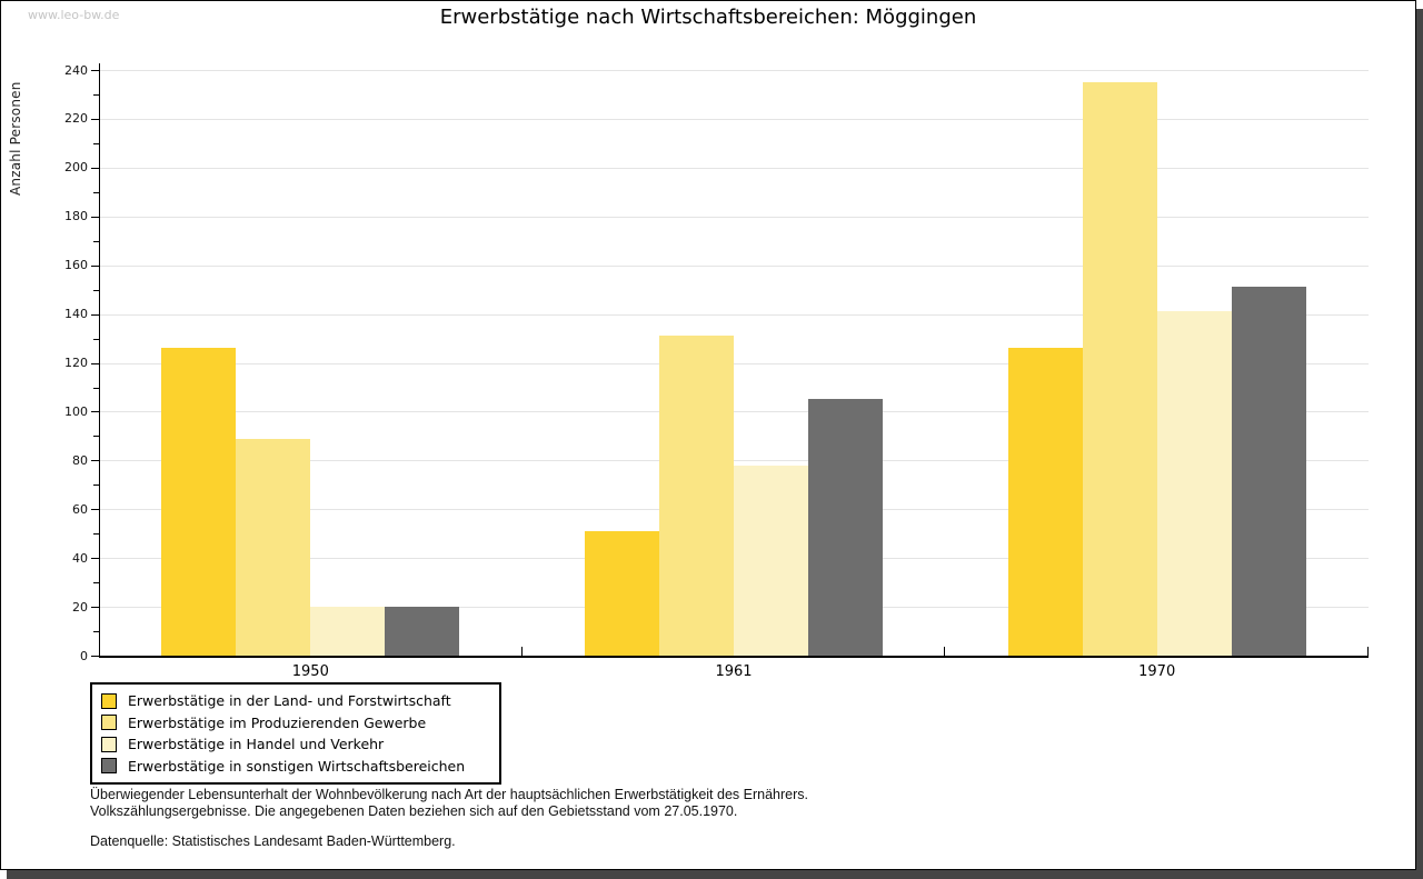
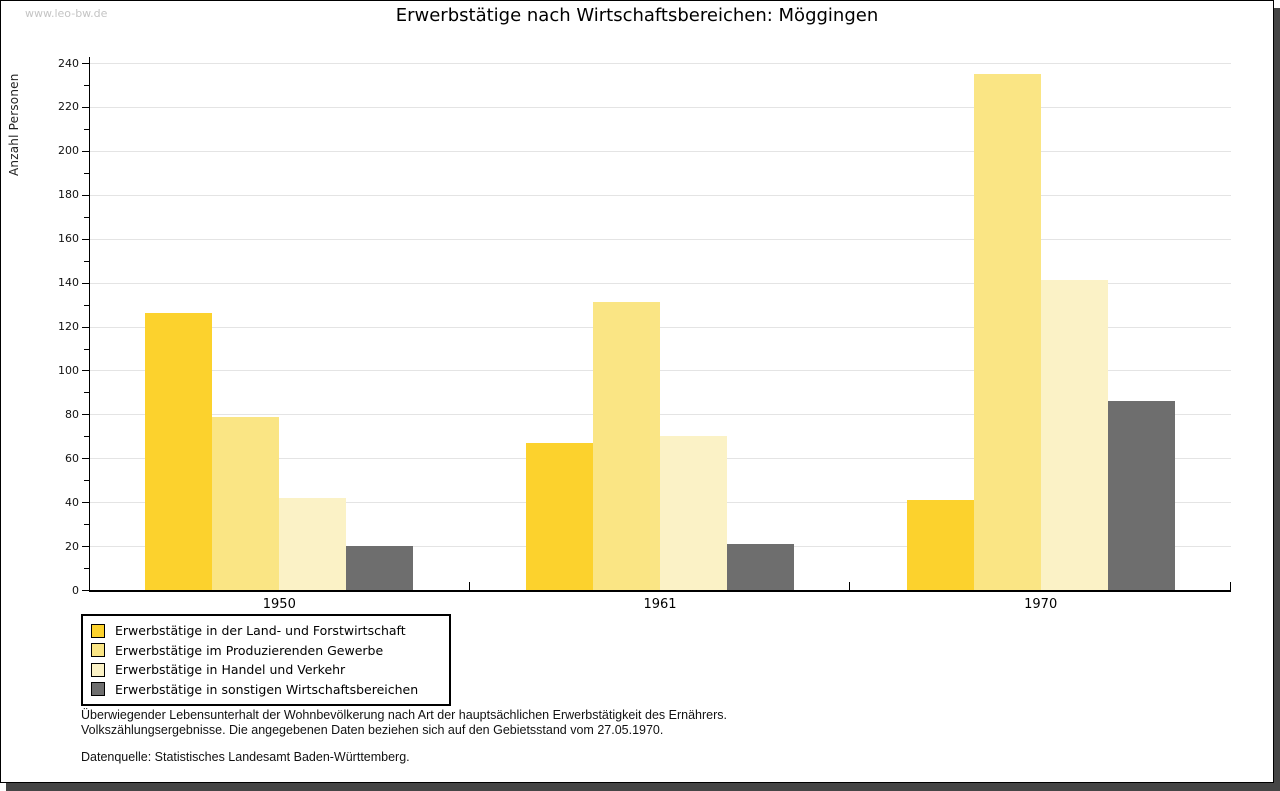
Erwerbstätige im Produzierenden Gewerbe/1950: 89 -> 79
Erwerbstätige in Handel und Verkehr/1950: 20 -> 42
Erwerbstätige in der Land- und Forstwirtschaft/1961: 51 -> 67
Erwerbstätige in Handel und Verkehr/1961: 78 -> 70
Erwerbstätige in sonstigen Wirtschaftsbereichen/1961: 105 -> 21
Erwerbstätige in der Land- und Forstwirtschaft/1970: 126 -> 41
Erwerbstätige in sonstigen Wirtschaftsbereichen/1970: 151 -> 86
